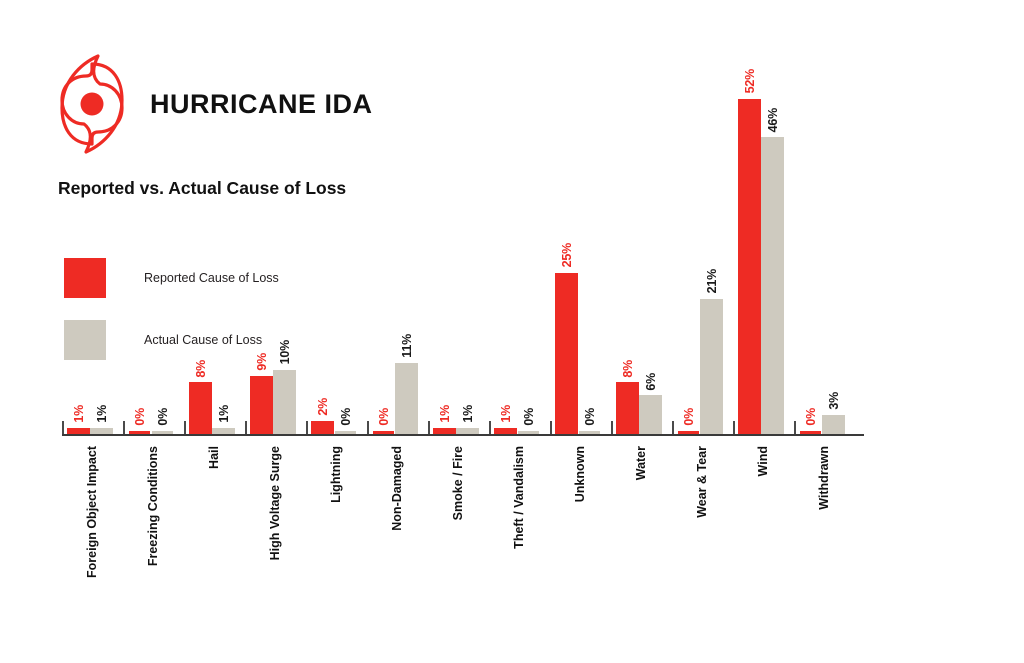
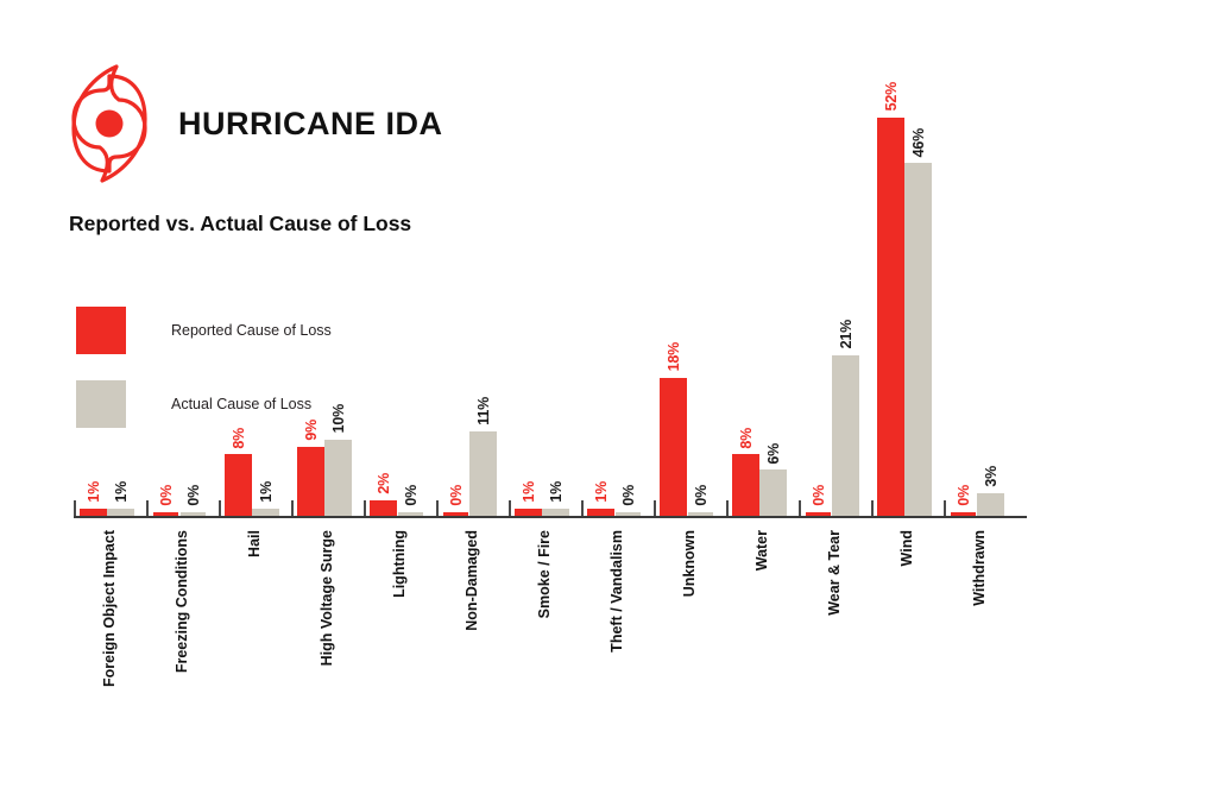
Reported Cause of Loss/Unknown: 25% -> 18%
